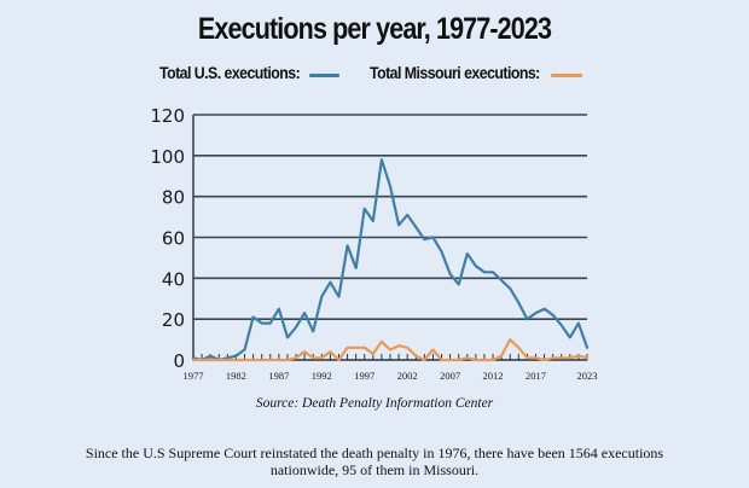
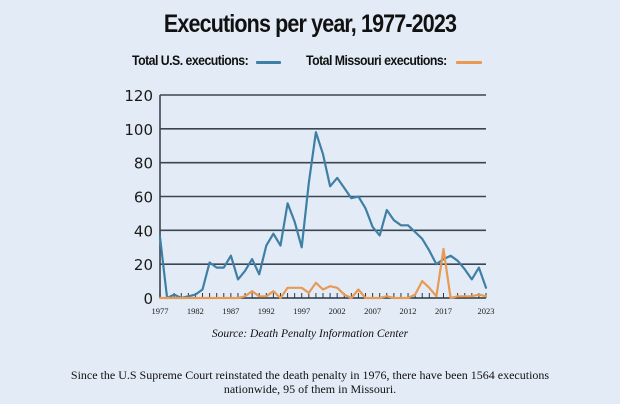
Total U.S. executions:/1977: 1 -> 36
Total U.S. executions:/1997: 74 -> 30
Total Missouri executions:/2017: 1 -> 29
